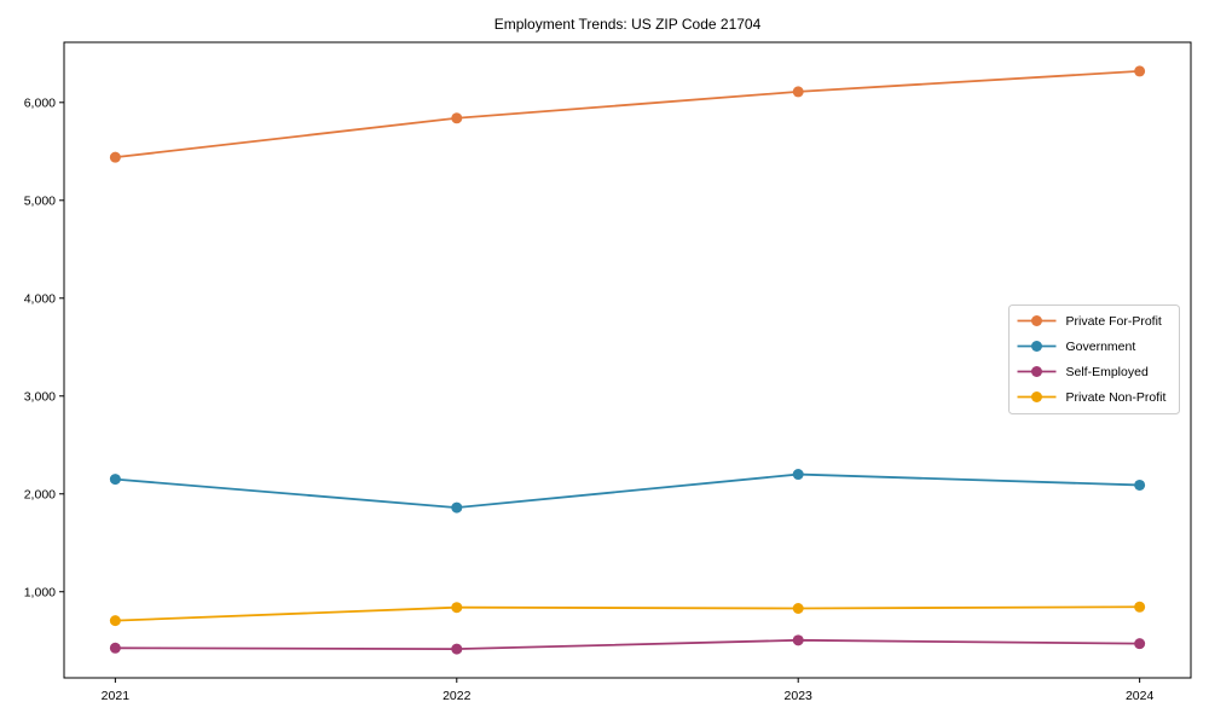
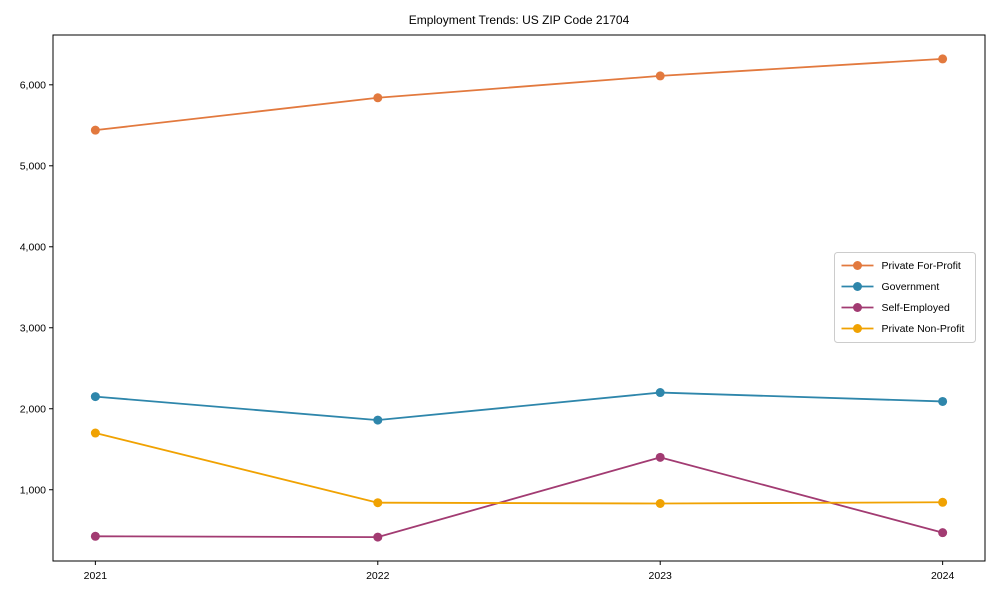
Private Non-Profit/2021: 700 -> 1700
Self-Employed/2023: 500 -> 1400
